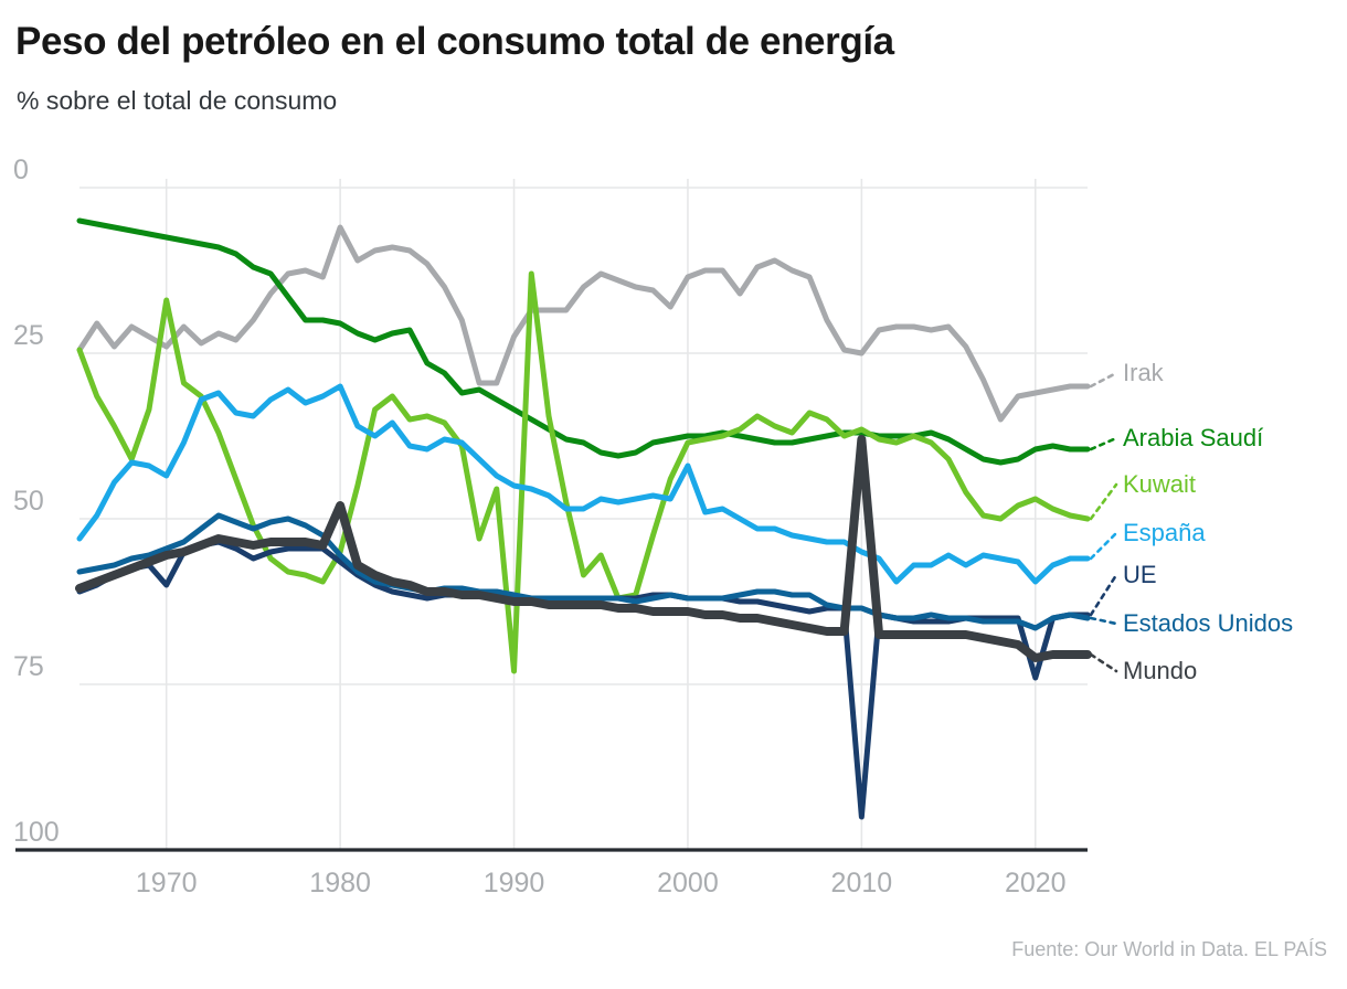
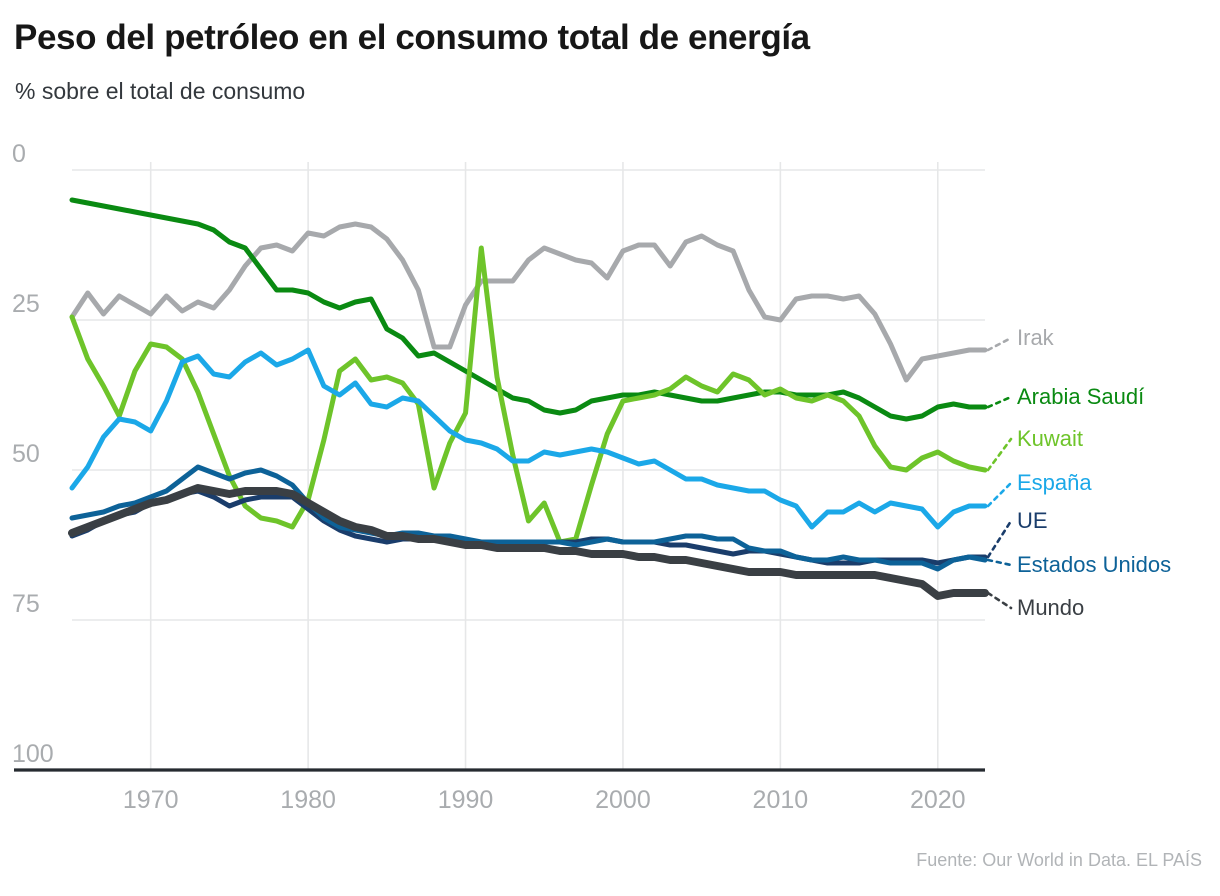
Kuwait/1970: 83 -> 71
UE/1970: 40 -> 44
Irak/1980: 94 -> 90
Mundo/1980: 52 -> 44
Kuwait/1990: 27 -> 60
España/2000: 58 -> 52
UE/2010: 5 -> 36
Mundo/2010: 62 -> 33
UE/2020: 26 -> 34
